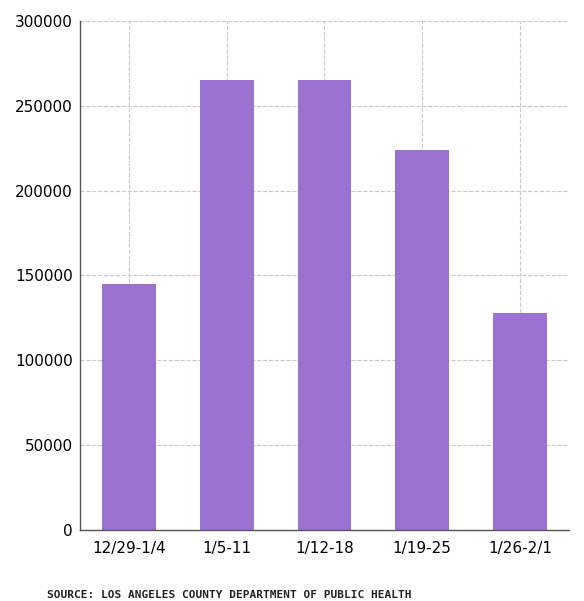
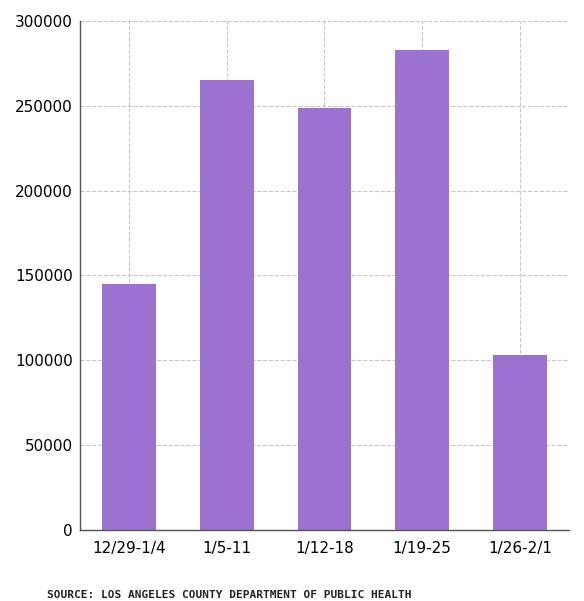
1/12-18: 265000 -> 249000
1/19-25: 224000 -> 283000
1/26-2/1: 128000 -> 103000
